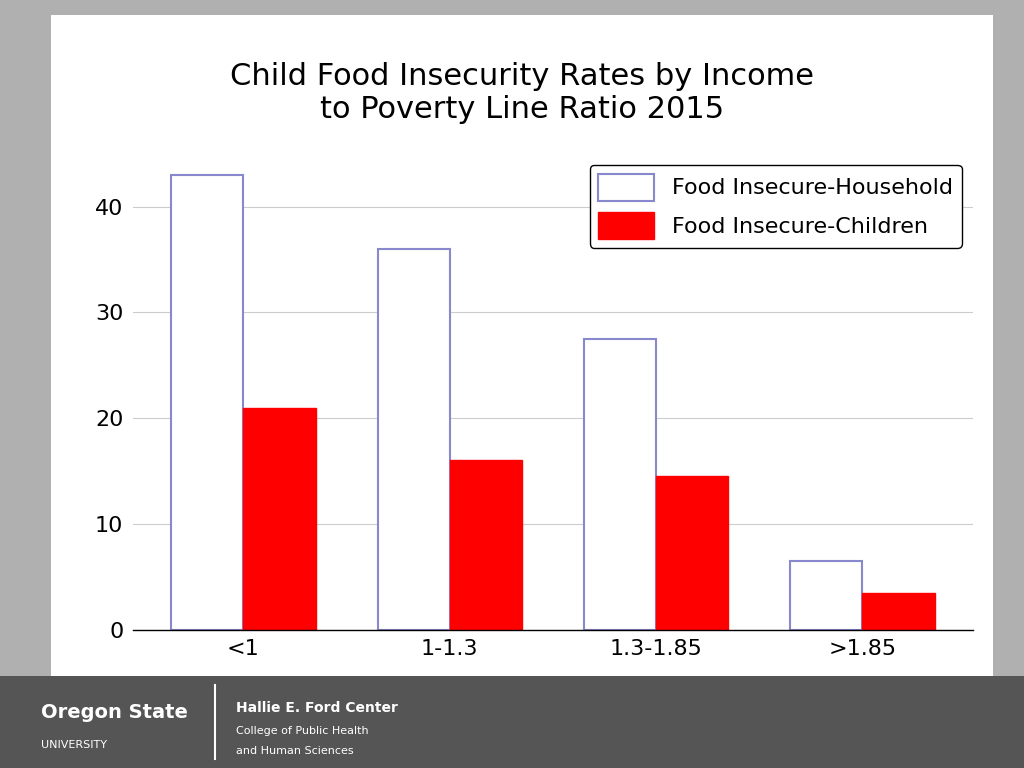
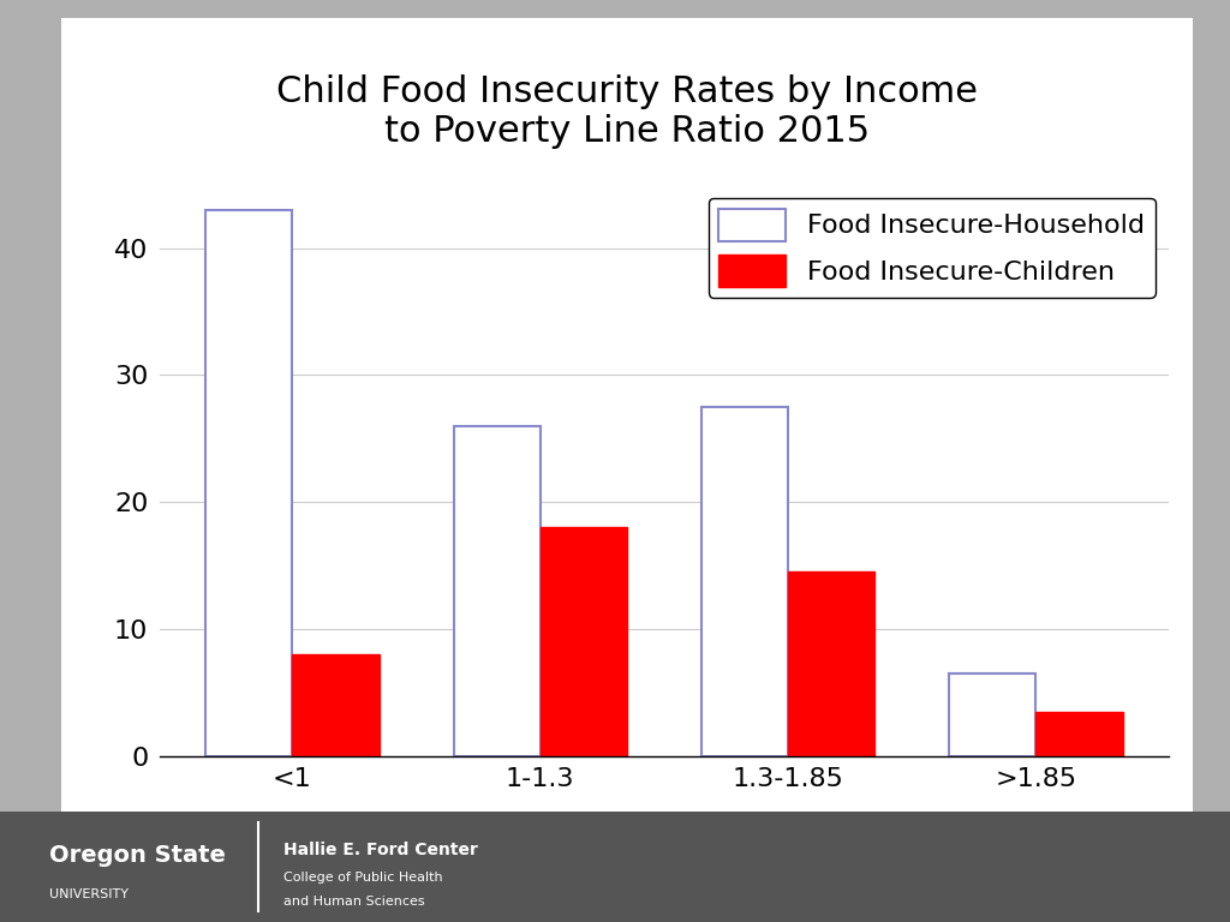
Food Insecure-Children/<1: 21.0 -> 8.0
Food Insecure-Household/1-1.3: 36.0 -> 26.0
Food Insecure-Children/1-1.3: 16.0 -> 18.0
